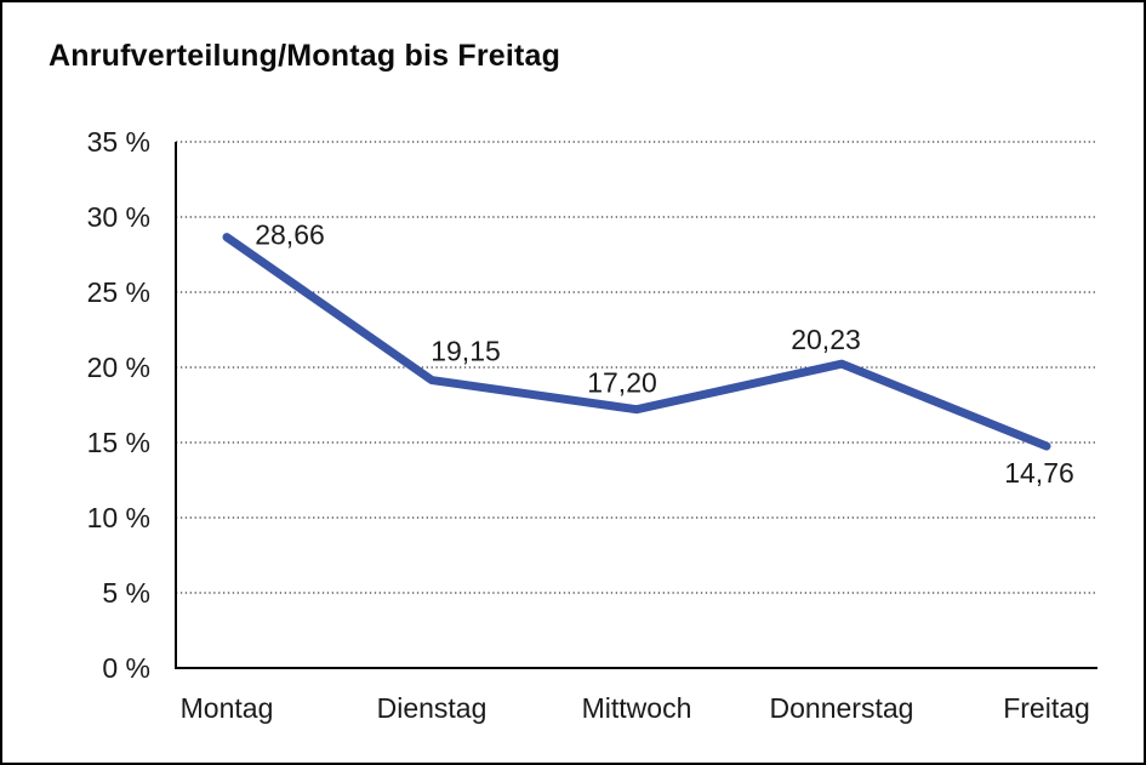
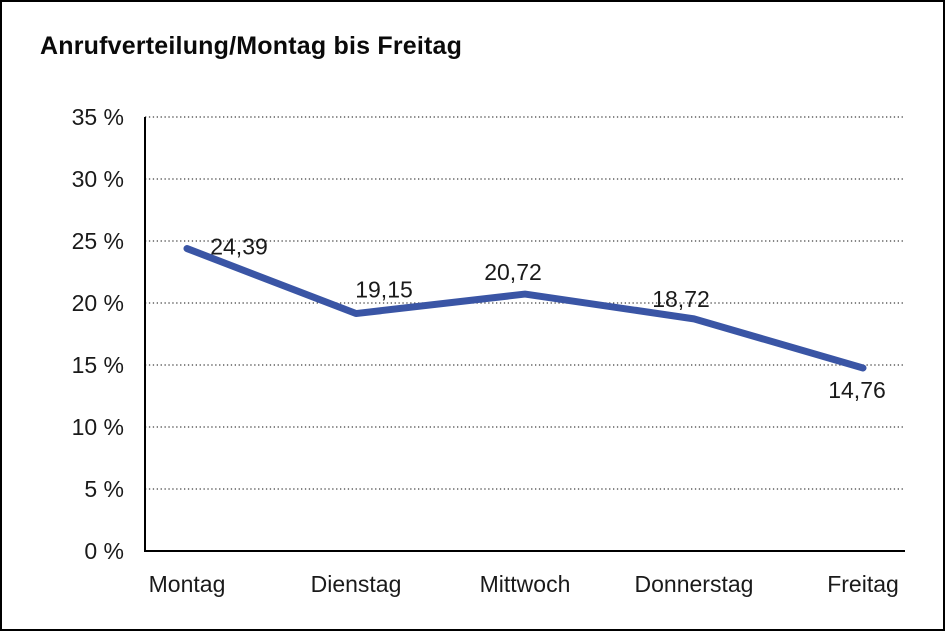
Montag: 28,66 -> 24,39
Mittwoch: 17,20 -> 20,72
Donnerstag: 20,23 -> 18,72
